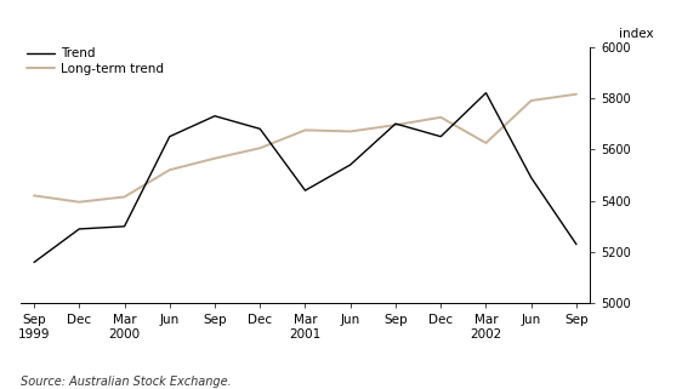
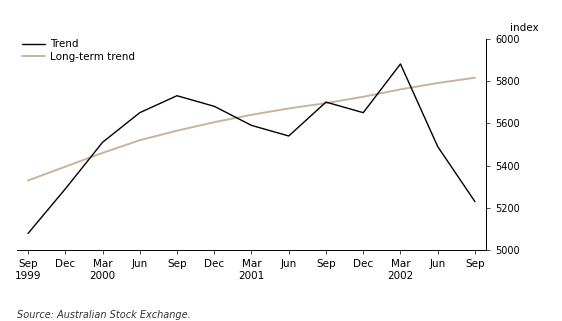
Trend/Sep 1999: 5160 -> 5080
Long-term trend/Sep 1999: 5420 -> 5330
Trend/Mar 2000: 5300 -> 5510
Long-term trend/Mar 2000: 5415 -> 5460
Trend/Mar 2001: 5440 -> 5590
Long-term trend/Mar 2001: 5675 -> 5640
Trend/Mar 2002: 5820 -> 5880
Long-term trend/Mar 2002: 5625 -> 5760
